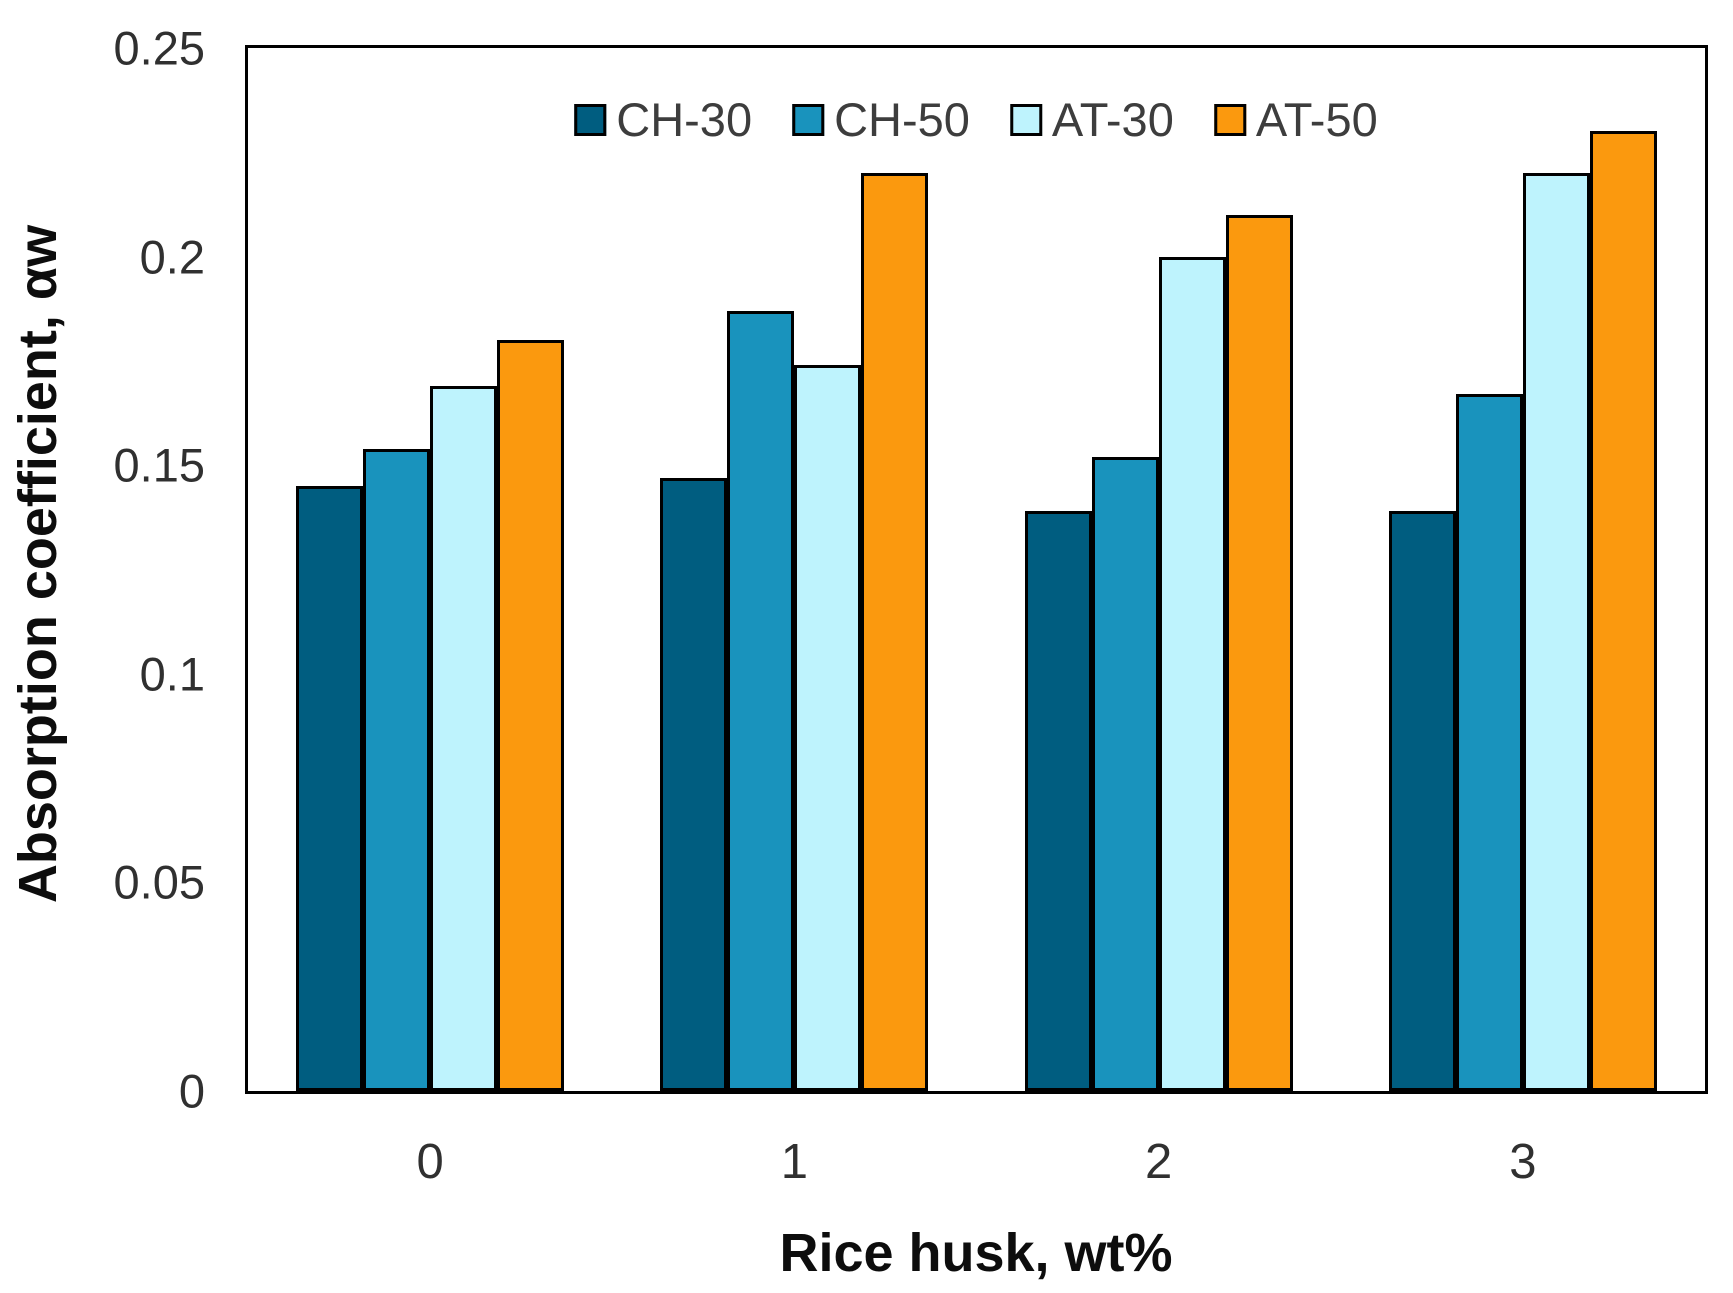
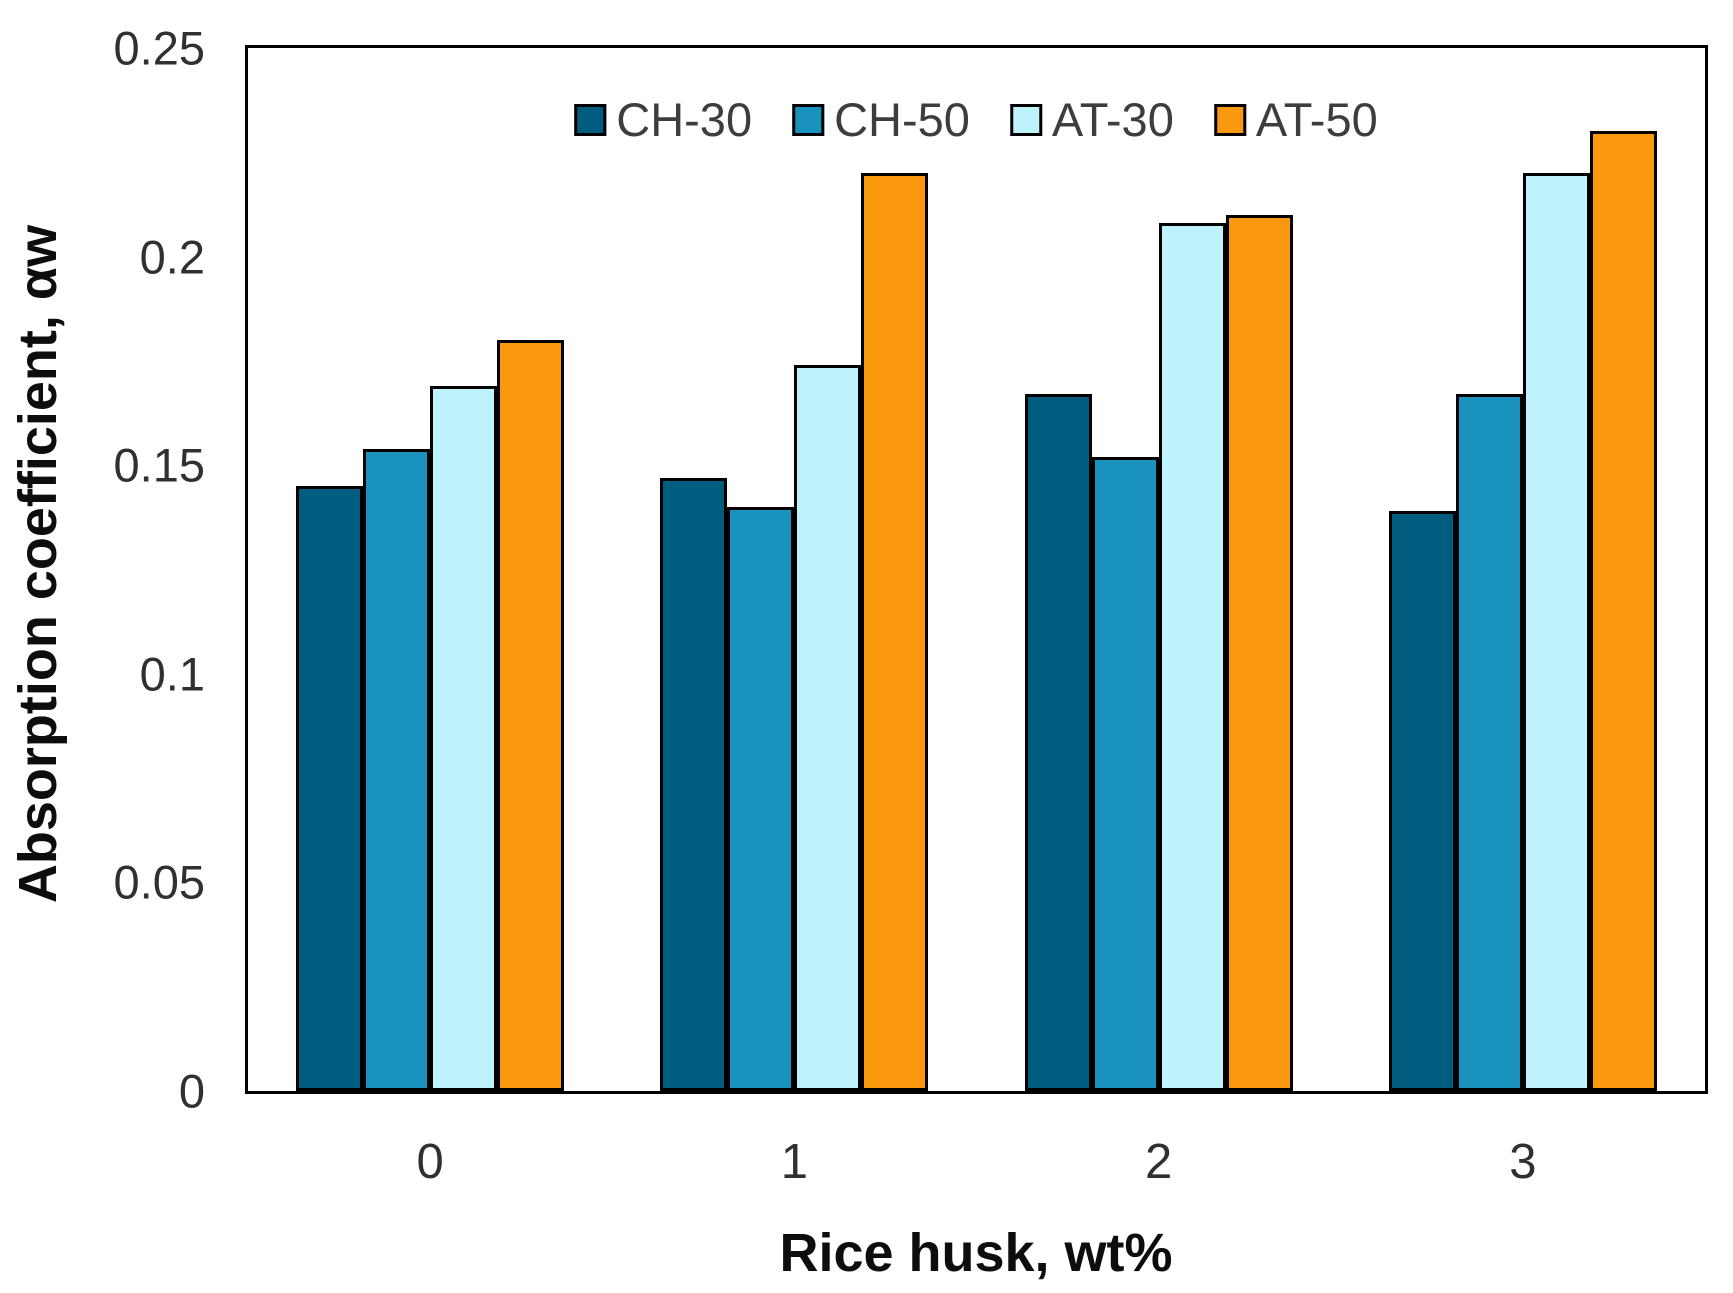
CH-50/1: 0.187 -> 0.140
CH-30/2: 0.139 -> 0.167
AT-30/2: 0.200 -> 0.208
